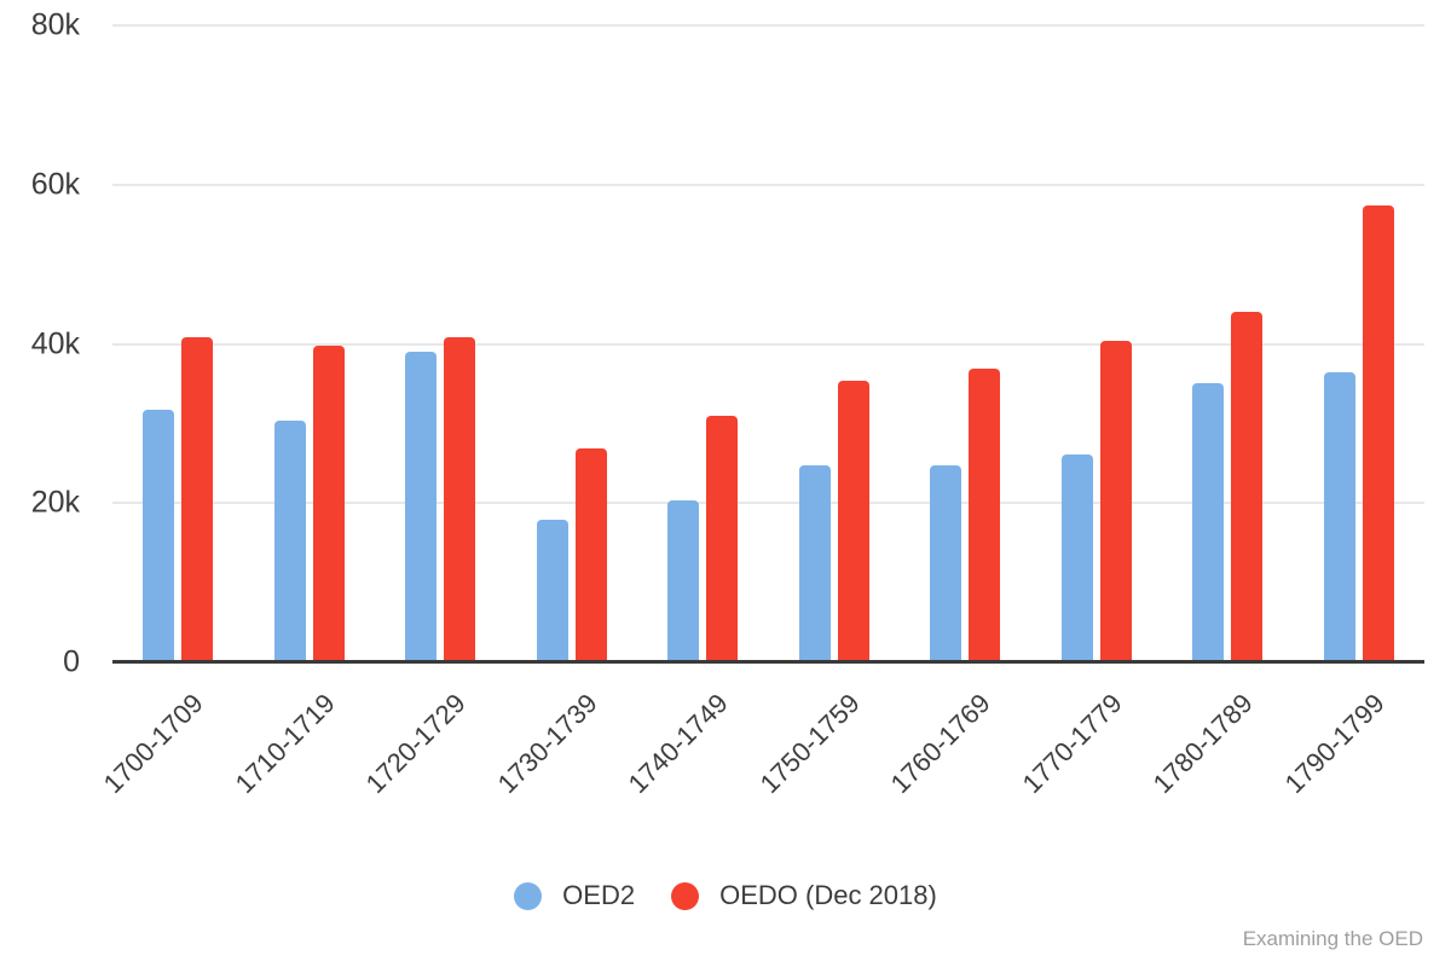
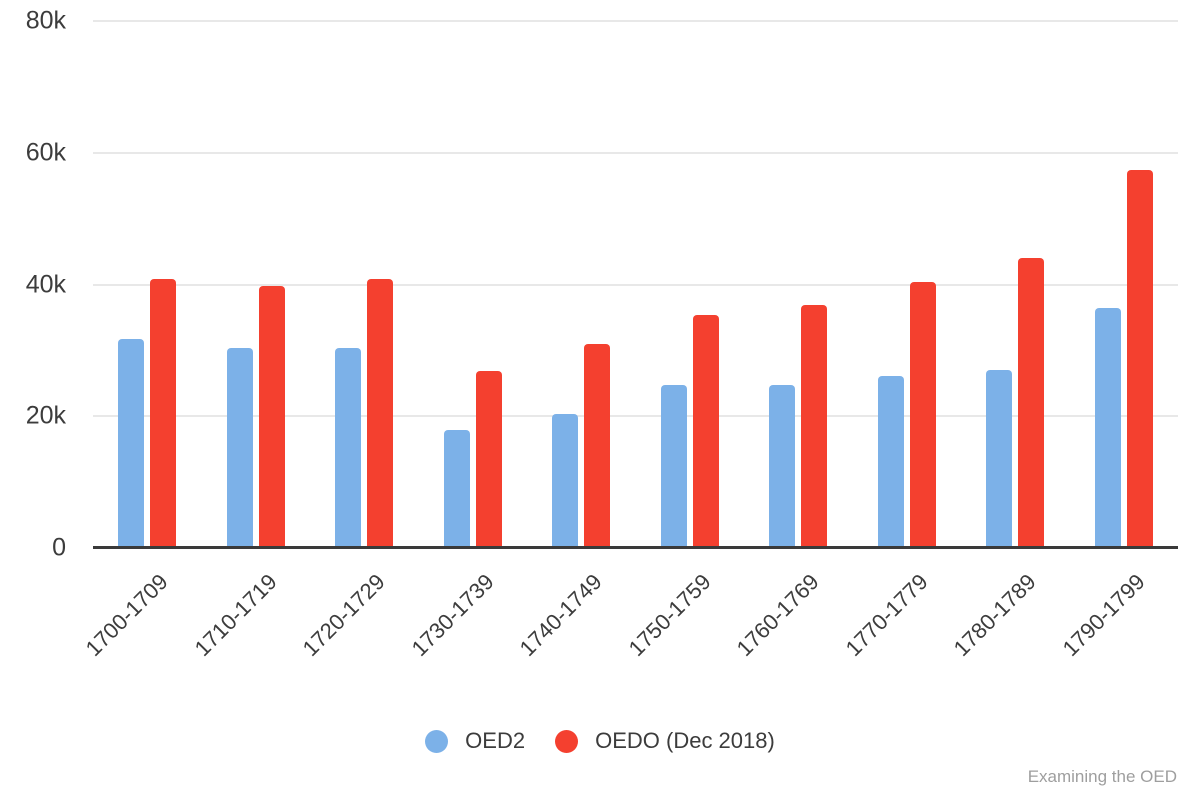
OED2/1720-1729: 39k -> 30k
OED2/1780-1789: 35k -> 27k
